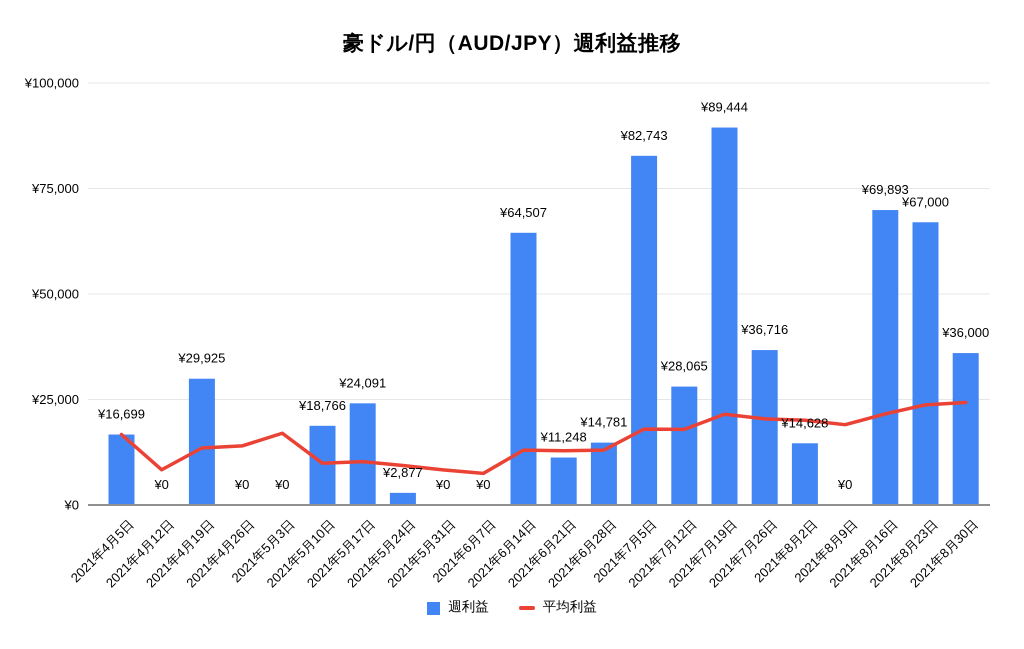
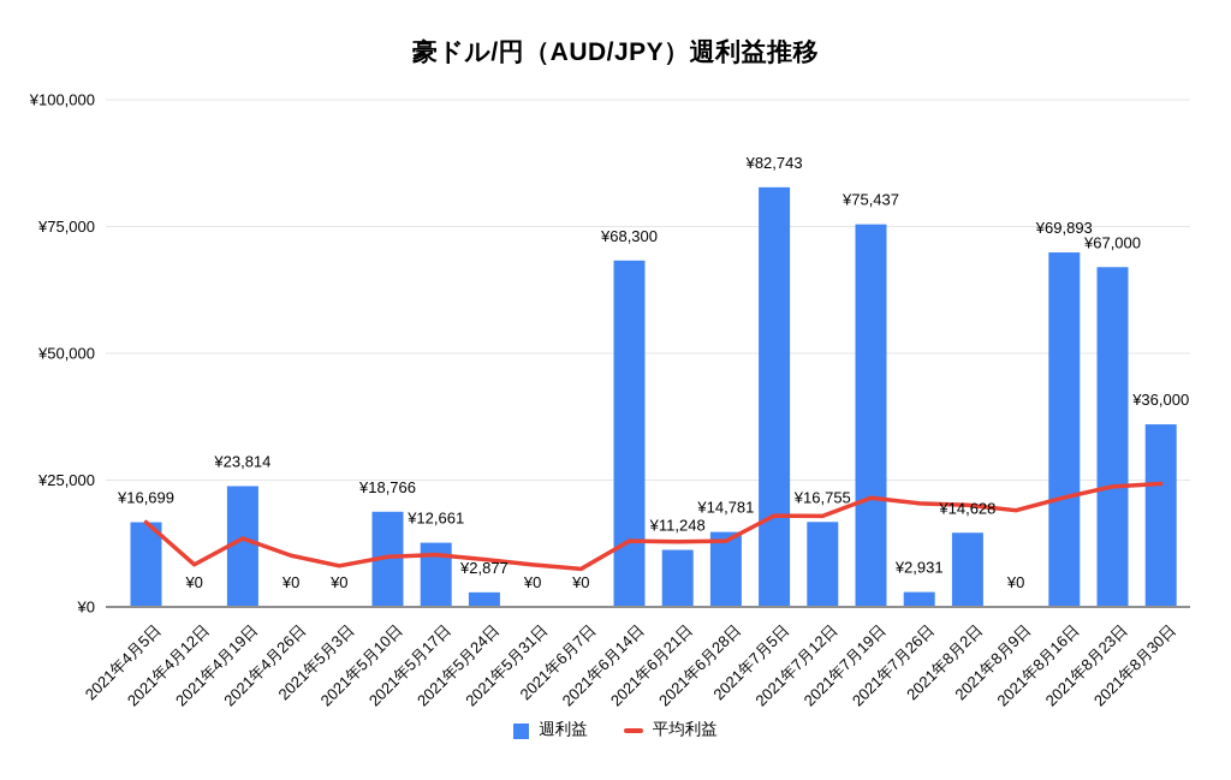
週利益/2021年4月19日: ¥29,925 -> ¥23,814
平均利益/2021年4月26日: ¥14000 -> ¥10000
平均利益/2021年5月3日: ¥17000 -> ¥8000
週利益/2021年5月17日: ¥24,091 -> ¥12,661
週利益/2021年6月14日: ¥64,507 -> ¥68,300
週利益/2021年7月12日: ¥28,065 -> ¥16,755
週利益/2021年7月19日: ¥89,444 -> ¥75,437
週利益/2021年7月26日: ¥36,716 -> ¥2,931
